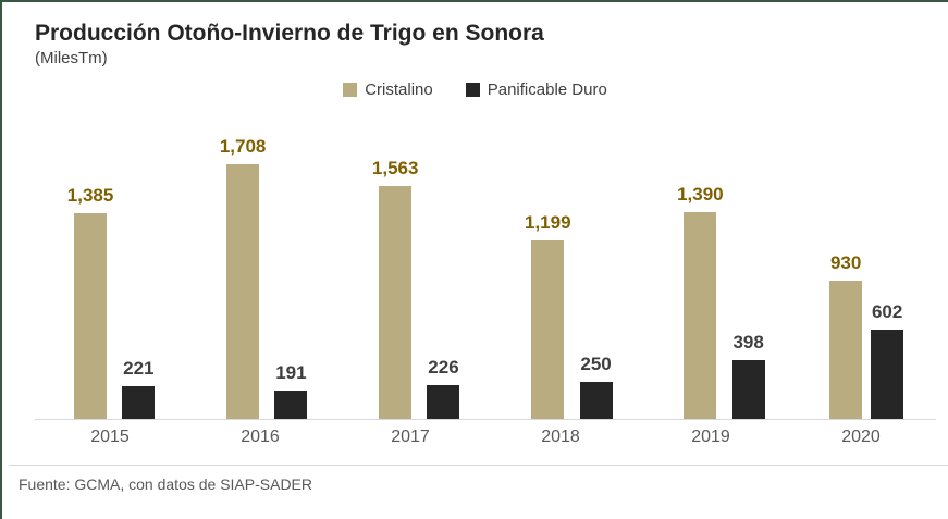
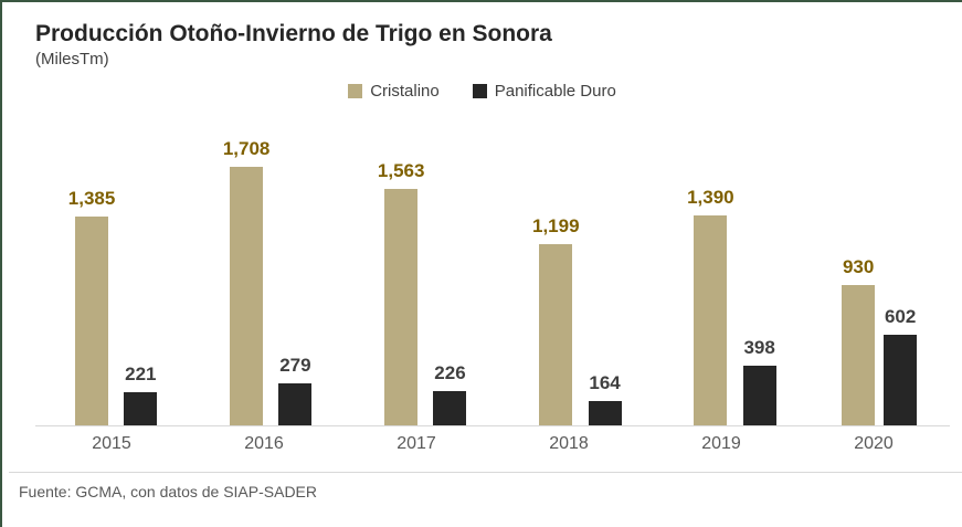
Panificable Duro/2016: 191 -> 279
Panificable Duro/2018: 250 -> 164
